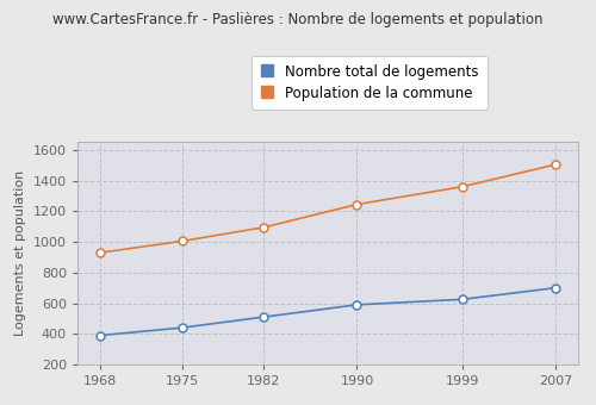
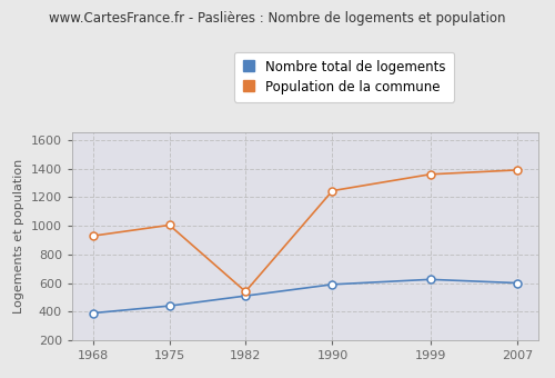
Population de la commune/1982: 1100 -> 540
Nombre total de logements/2007: 700 -> 600
Population de la commune/2007: 1500 -> 1390
